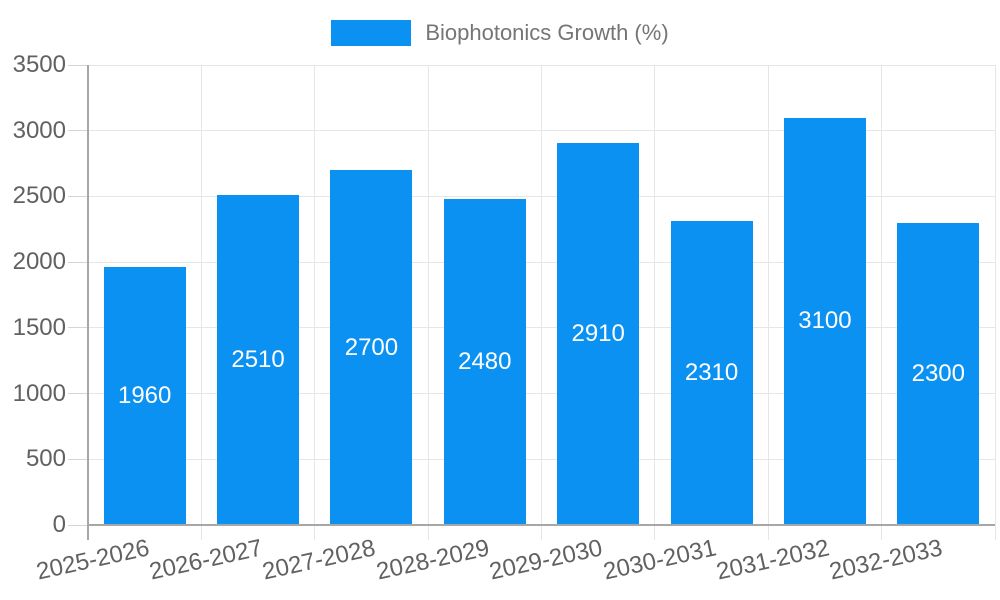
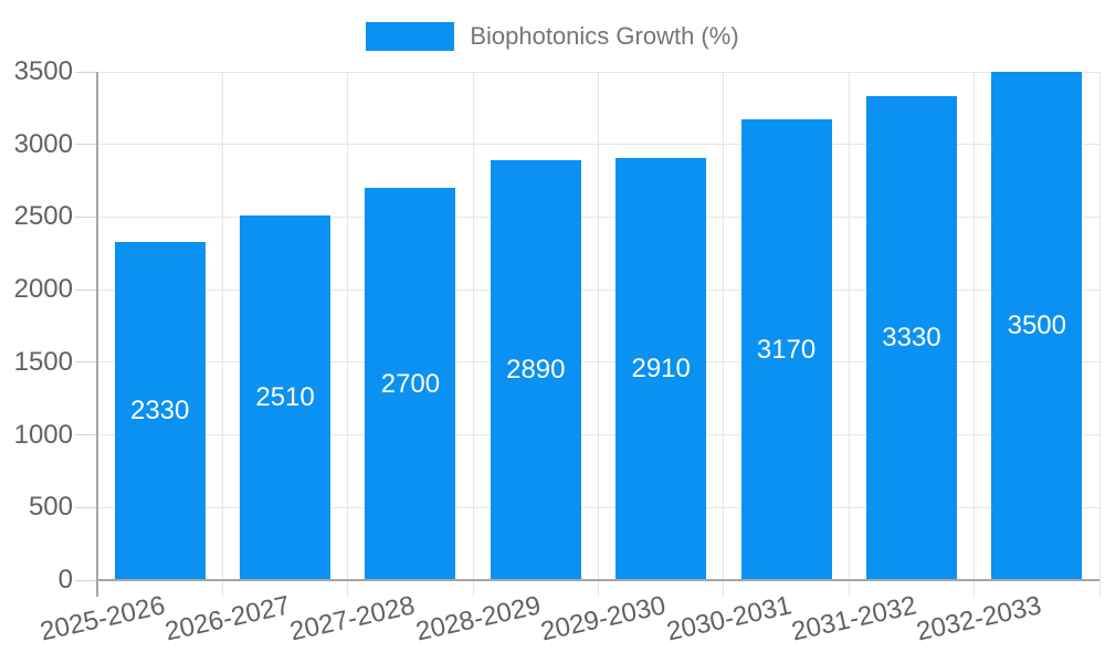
2025-2026: 1960 -> 2330
2028-2029: 2480 -> 2890
2030-2031: 2310 -> 3170
2031-2032: 3100 -> 3330
2032-2033: 2300 -> 3500
